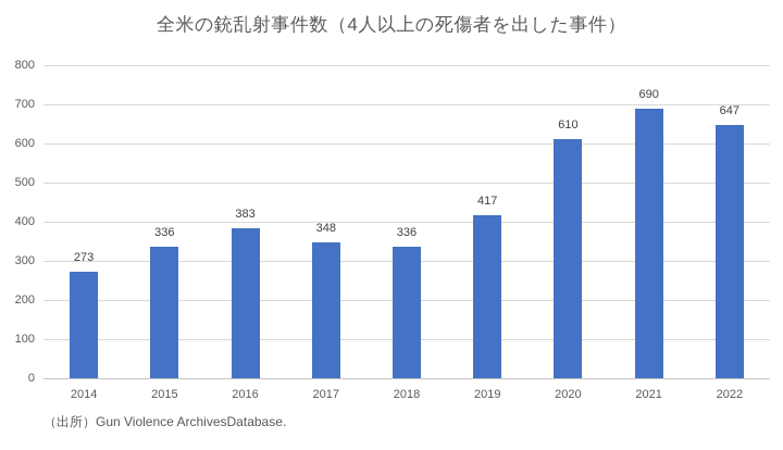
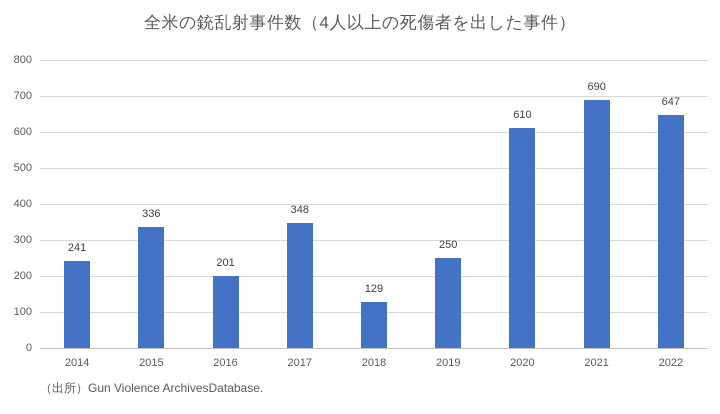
2014: 273 -> 241
2016: 383 -> 201
2018: 336 -> 129
2019: 417 -> 250
